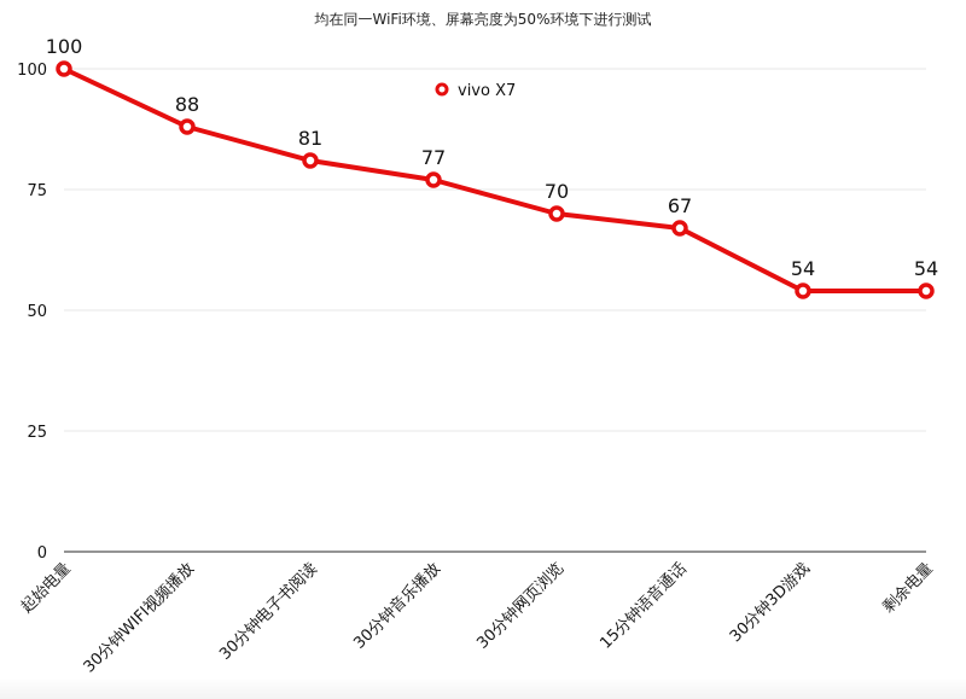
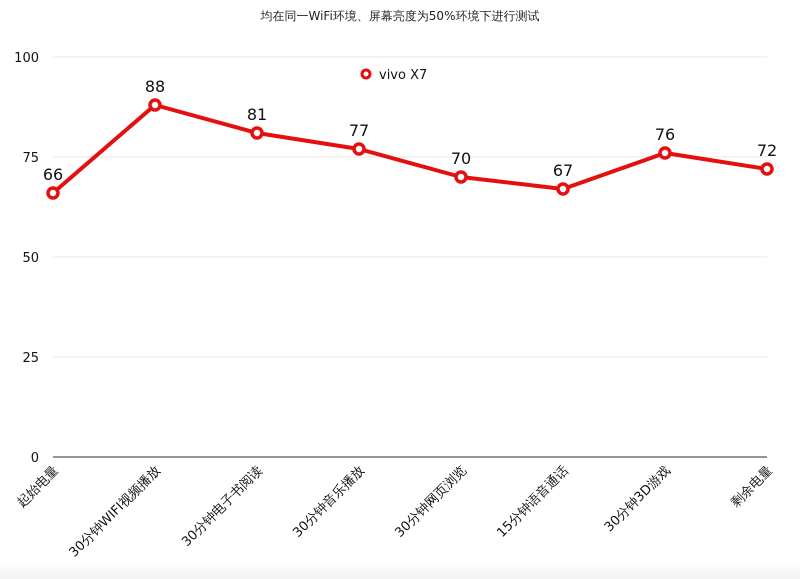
起始电量: 100 -> 66
30分钟3D游戏: 54 -> 76
剩余电量: 54 -> 72
